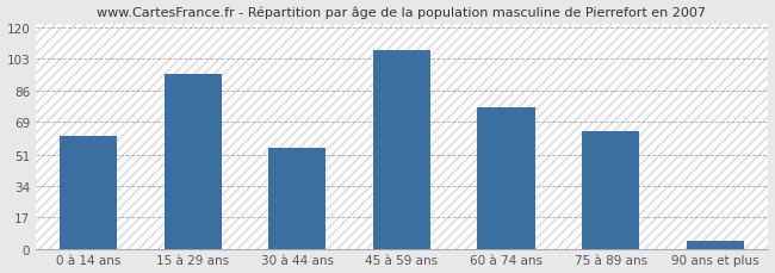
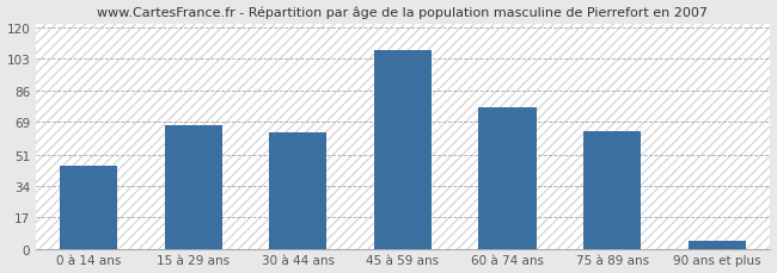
0 à 14 ans: 61 -> 45
15 à 29 ans: 95 -> 67
30 à 44 ans: 55 -> 63
